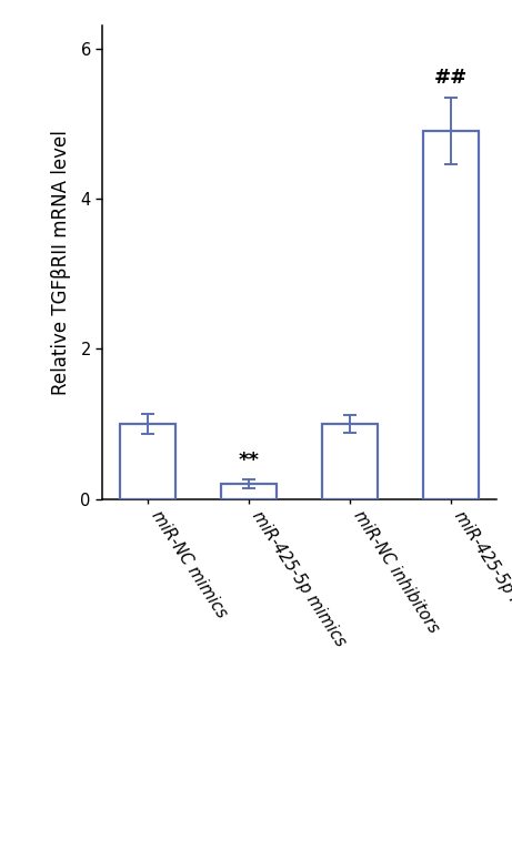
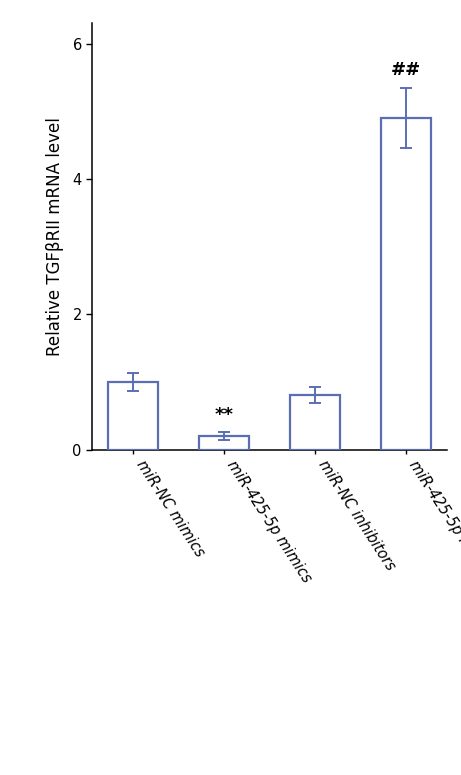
miR-NC inhibitors: 1.0 -> 0.8
